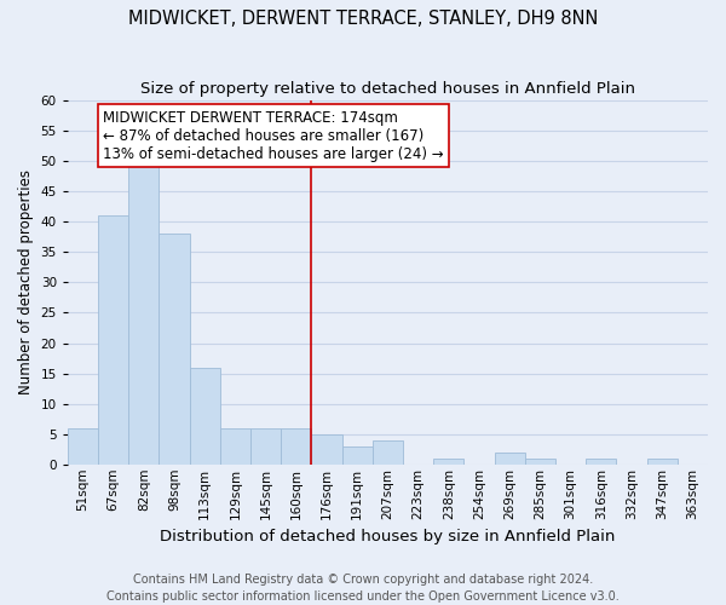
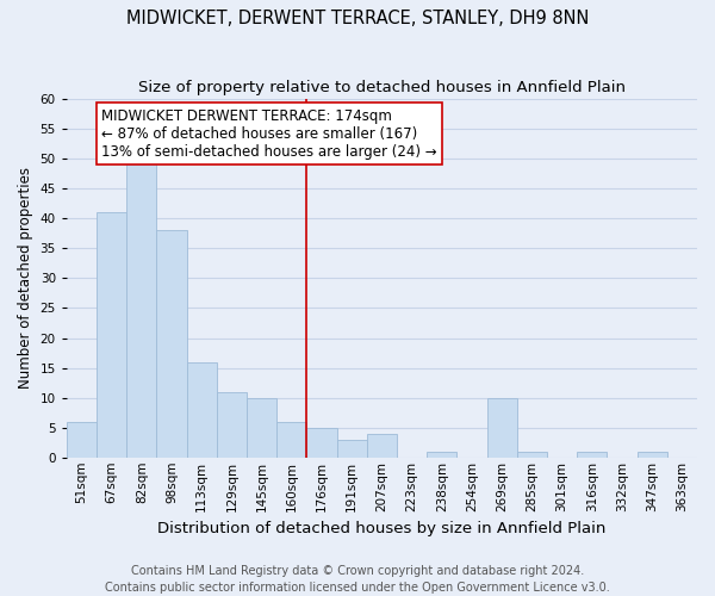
129sqm: 6 -> 11
145sqm: 6 -> 10
269sqm: 2 -> 10
